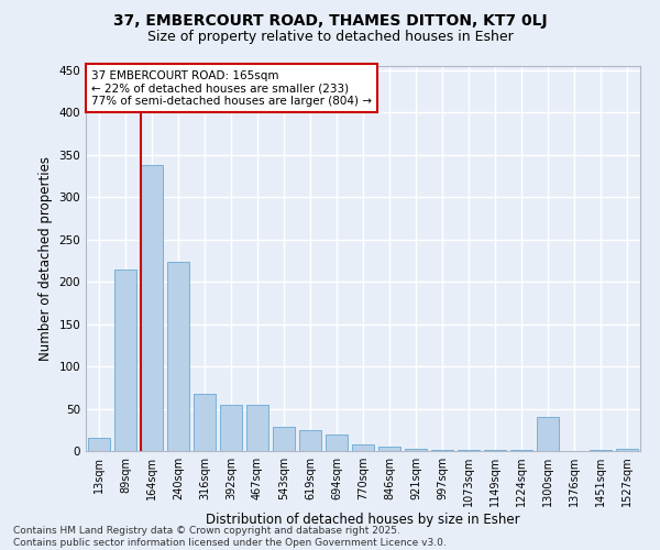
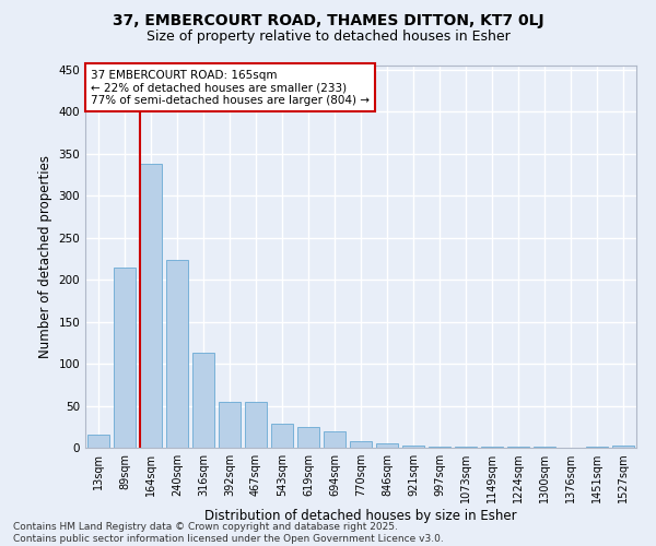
316sqm: 68 -> 113
1300sqm: 40 -> 1
